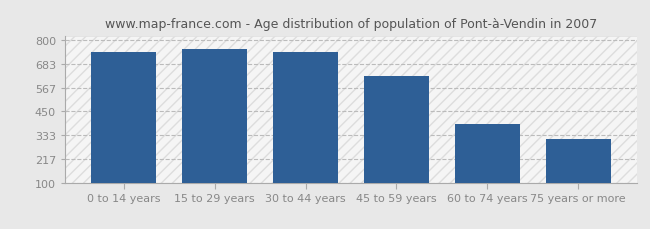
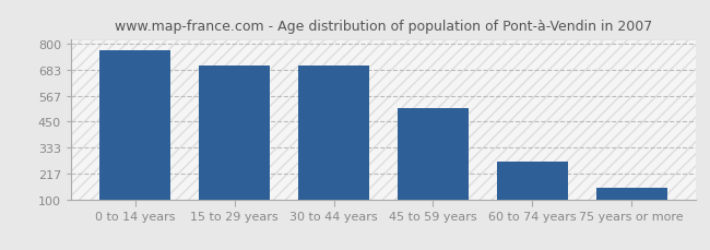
0 to 14 years: 740 -> 770
15 to 29 years: 755 -> 700
30 to 44 years: 740 -> 703
45 to 59 years: 625 -> 510
60 to 74 years: 390 -> 270
75 years or more: 315 -> 155
